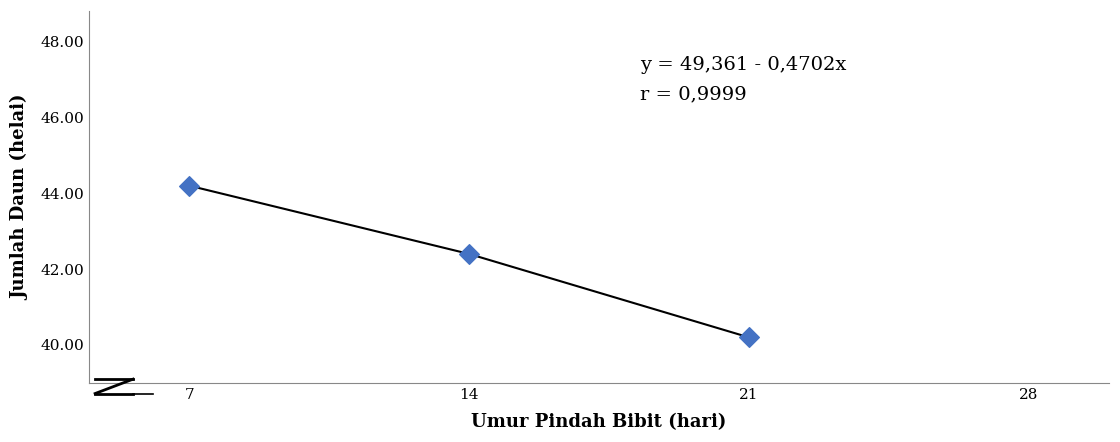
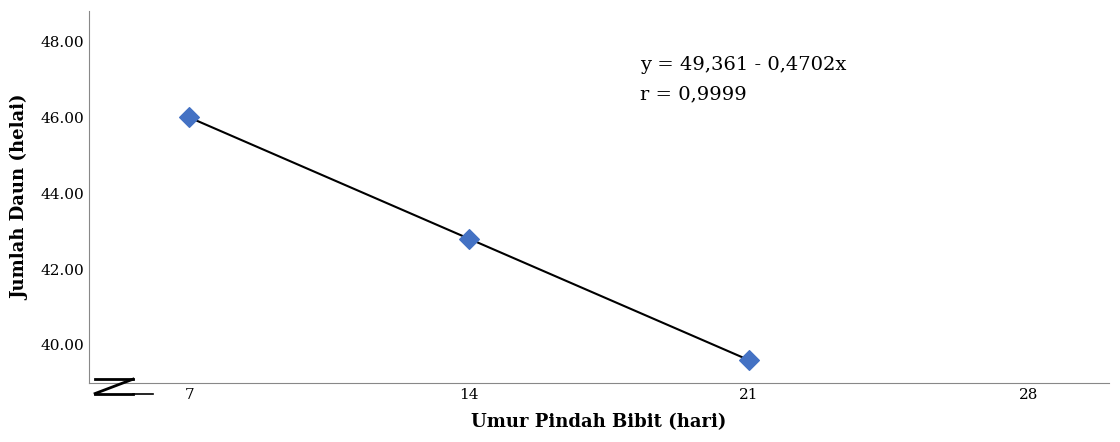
7: 44.2 -> 46.0
14: 42.4 -> 42.8
21: 40.2 -> 39.6
